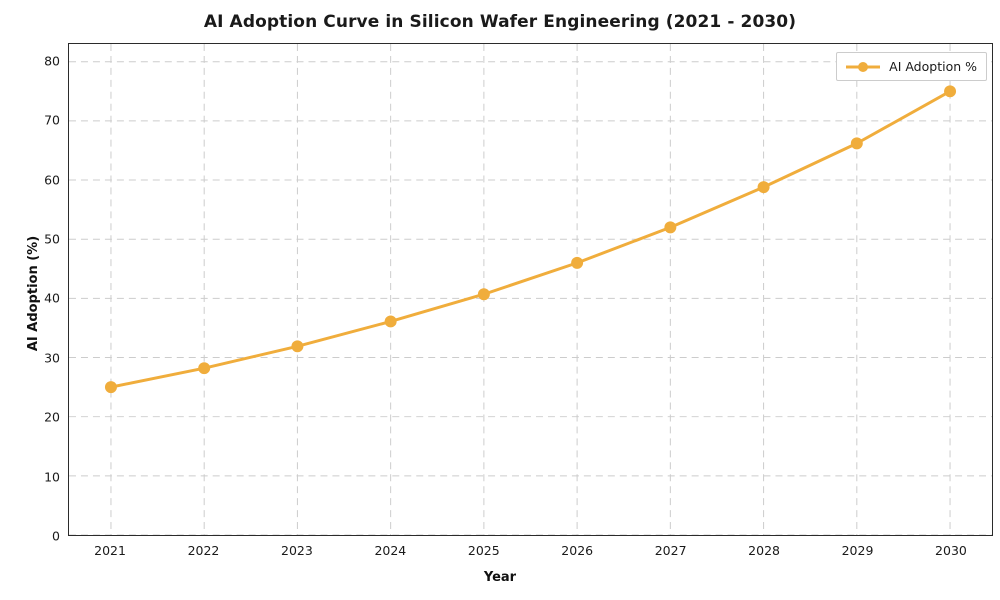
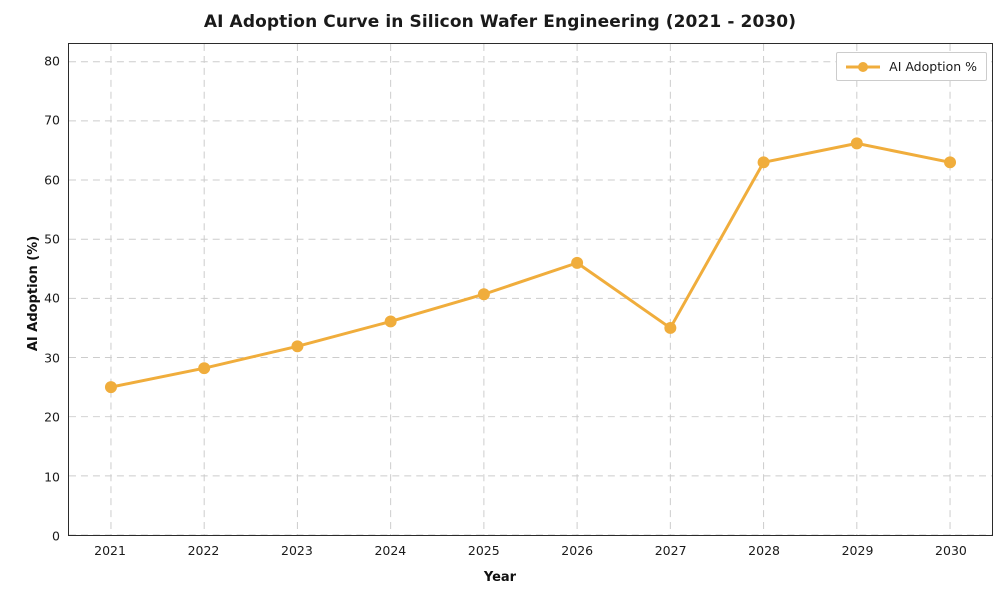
2027: 52 -> 35
2028: 59 -> 63
2030: 75 -> 63
